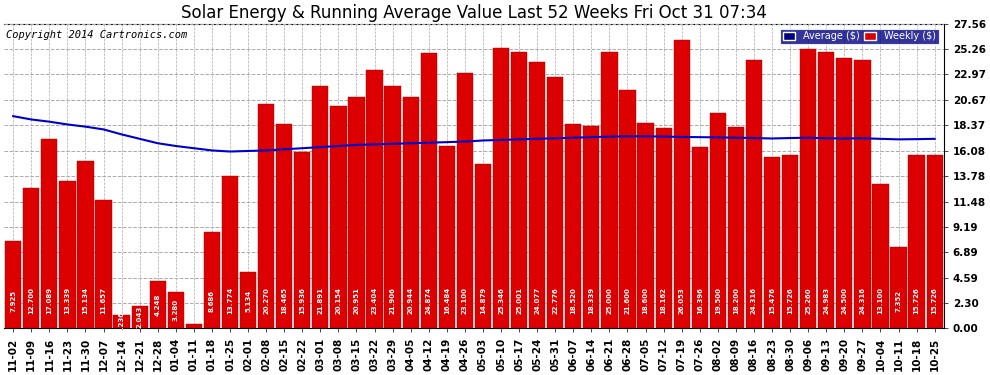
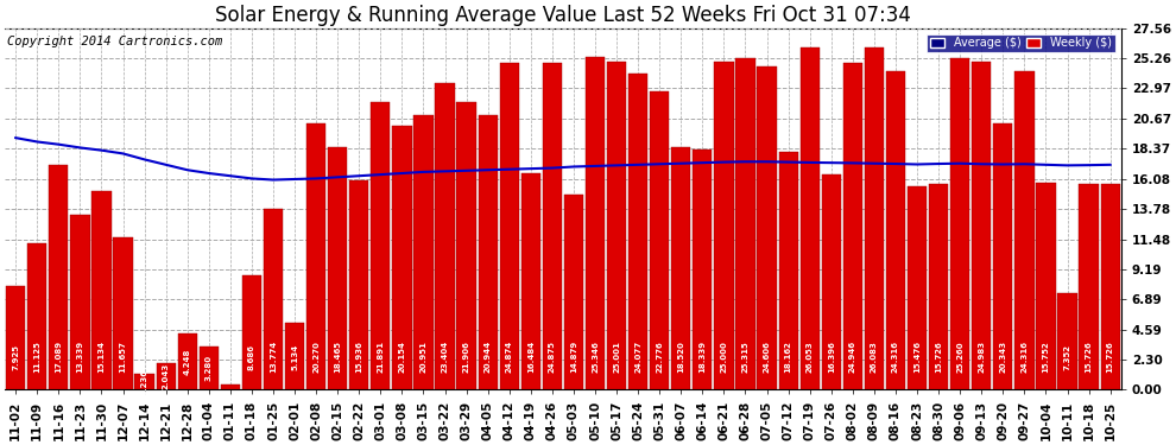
Weekly ($)/11-09: 12.7 -> 11.1
Weekly ($)/04-26: 23.1 -> 24.9
Weekly ($)/06-28: 21.6 -> 25.3
Weekly ($)/07-05: 18.6 -> 24.6
Weekly ($)/08-02: 19.5 -> 24.9
Weekly ($)/08-09: 18.2 -> 26.1
Weekly ($)/09-20: 24.5 -> 20.3
Weekly ($)/10-04: 13.1 -> 15.8
